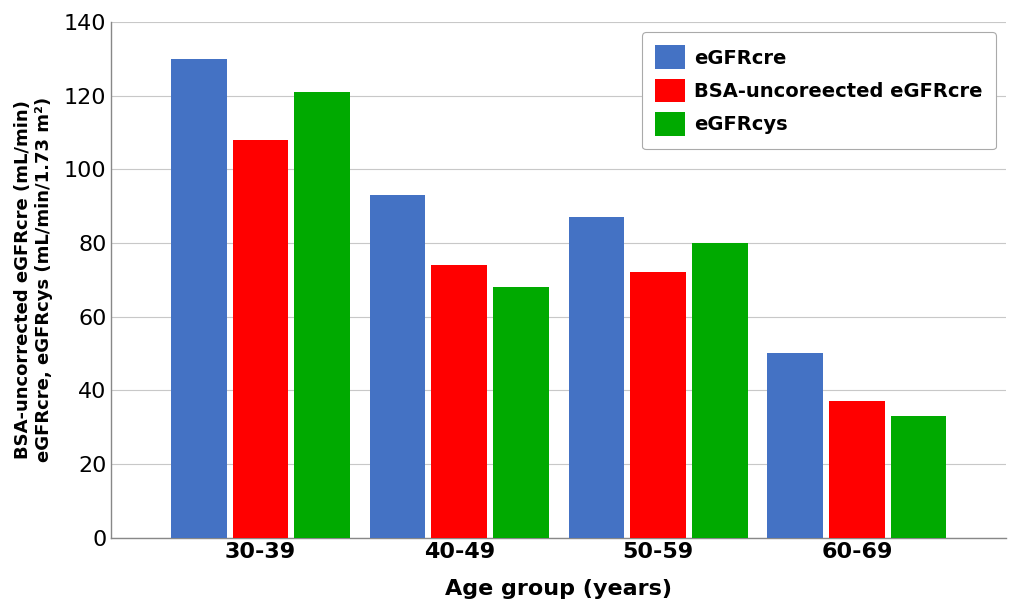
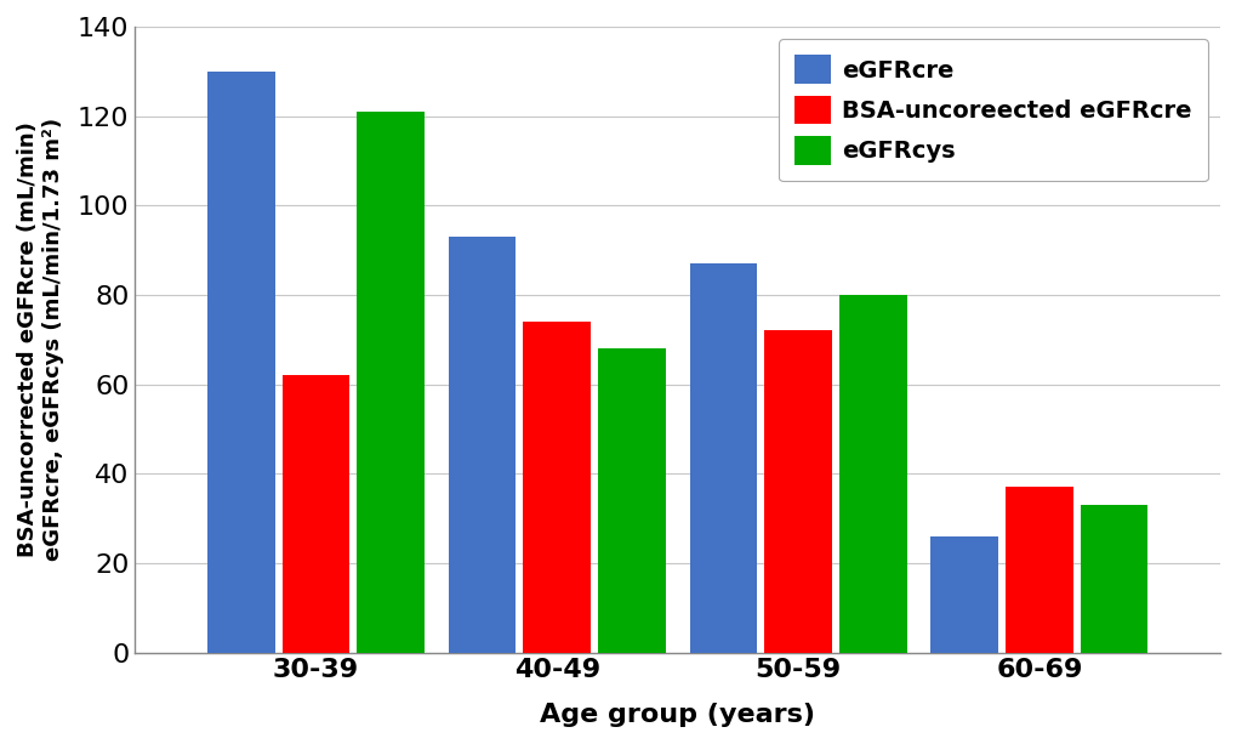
BSA-uncoreected eGFRcre/30-39: 108 -> 62
eGFRcre/60-69: 50 -> 26
